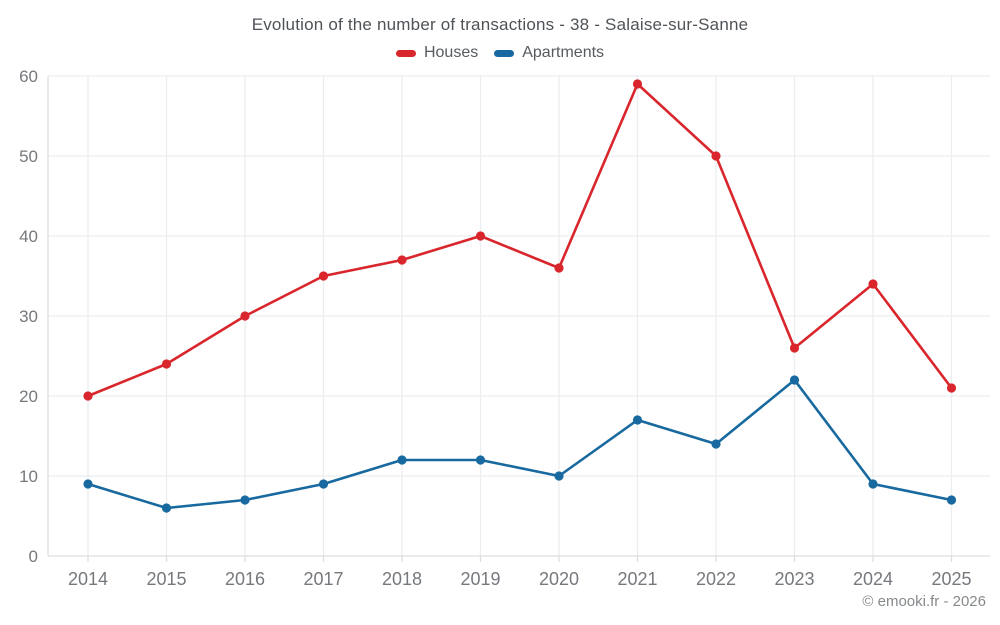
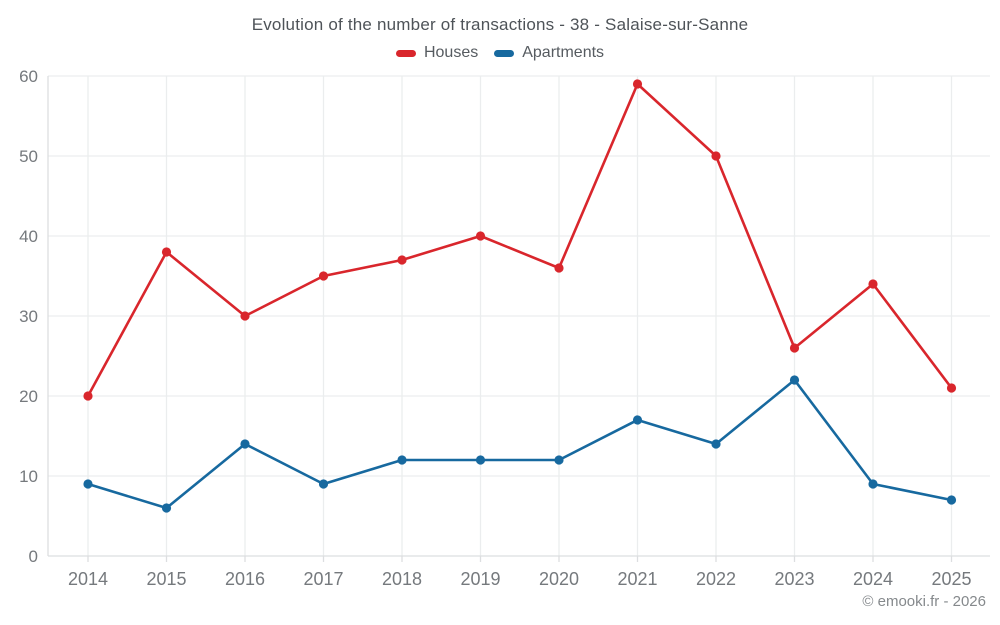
Houses/2015: 24 -> 38
Apartments/2016: 7 -> 14
Apartments/2020: 10 -> 12
